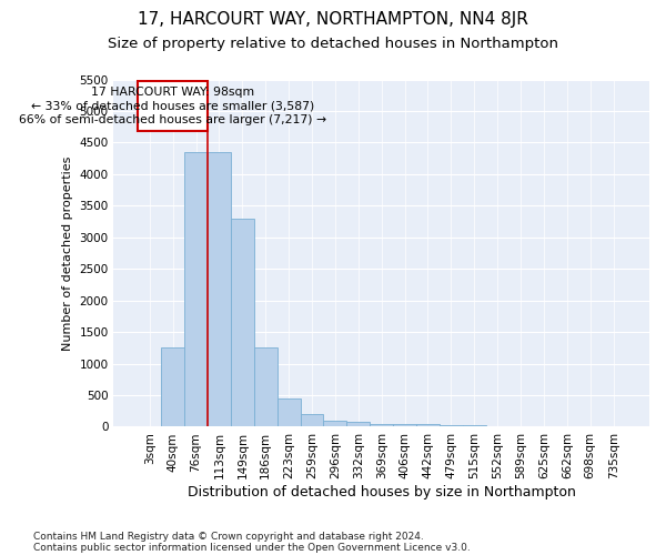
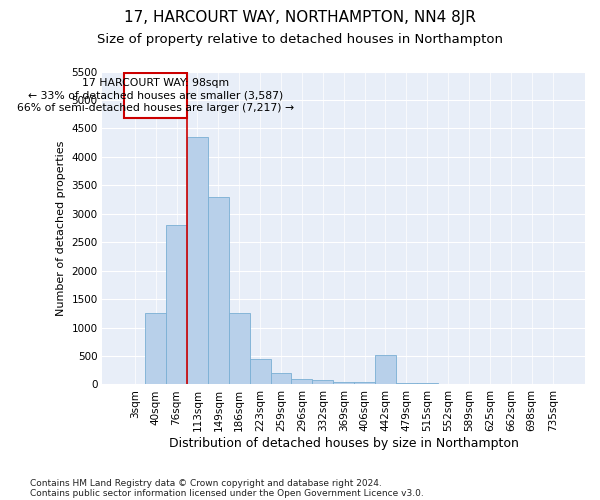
76sqm: 4350 -> 2800
442sqm: 50 -> 520
